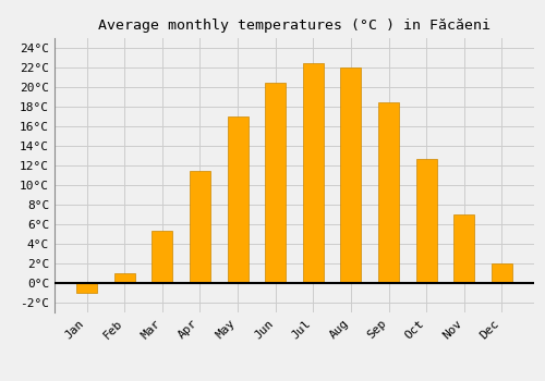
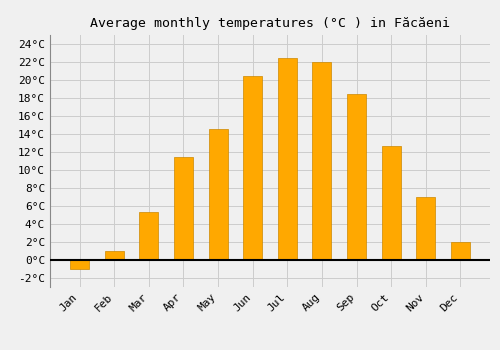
May: 17.0°C -> 14.6°C
